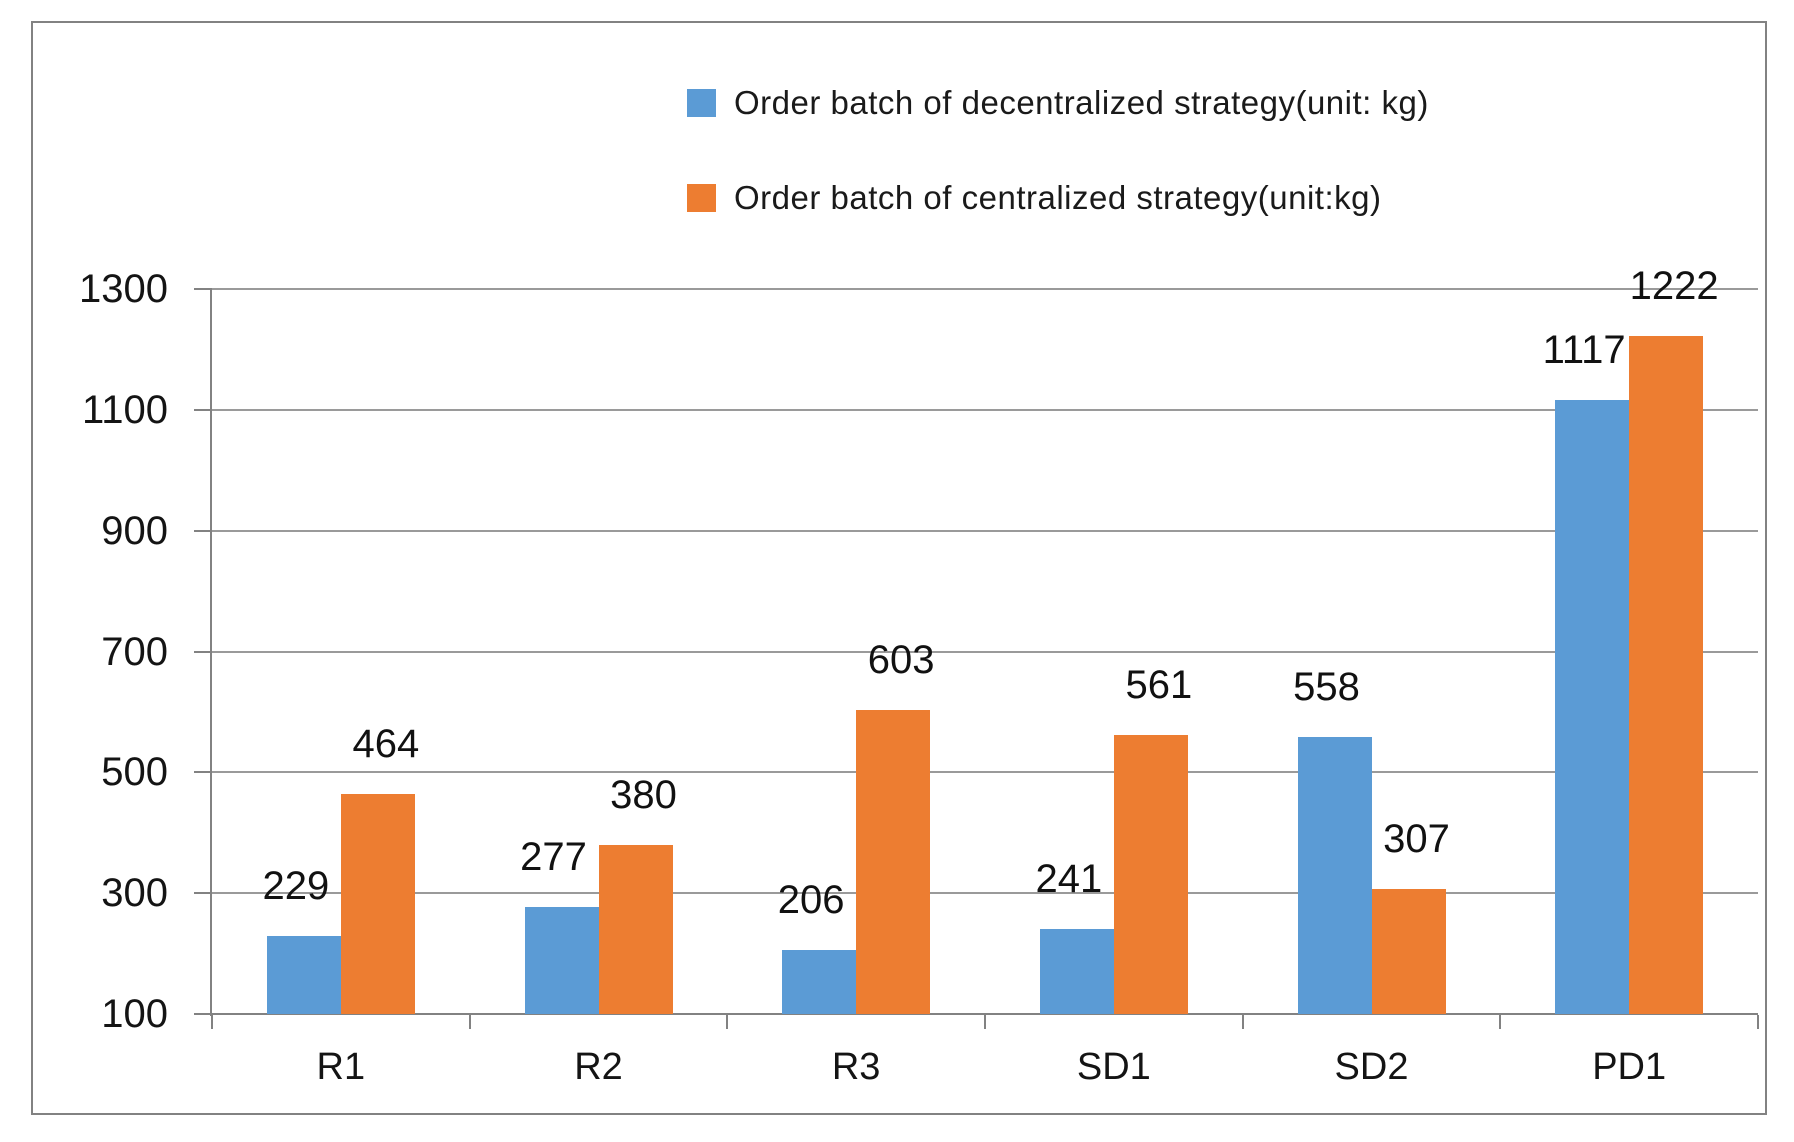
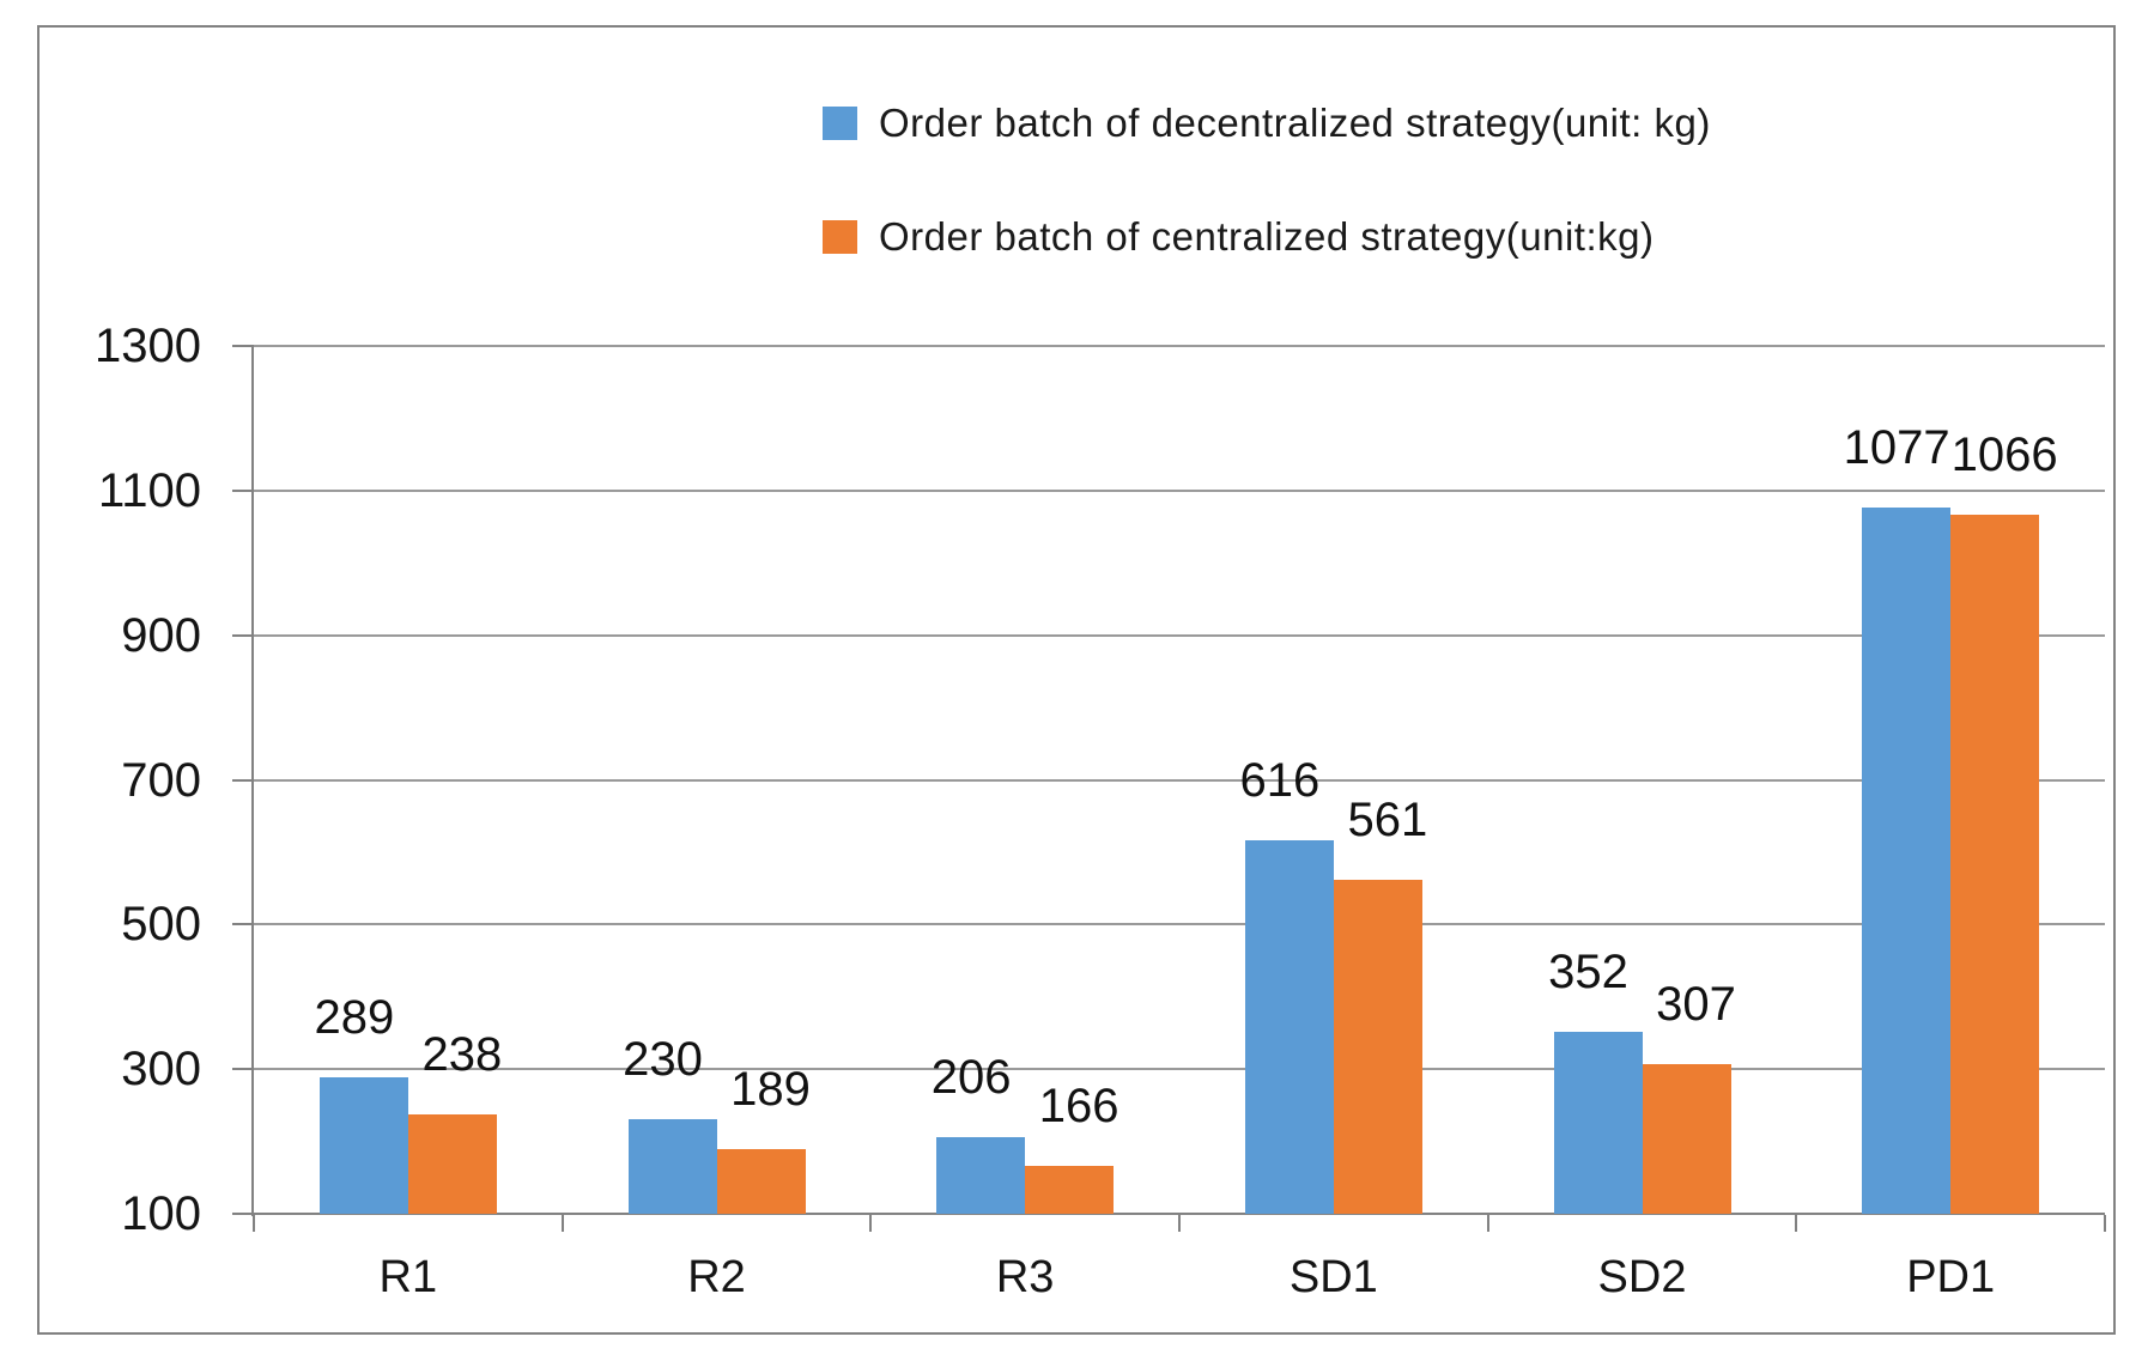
Order batch of decentralized strategy(unit: kg)/R1: 229 -> 289
Order batch of centralized strategy(unit:kg)/R1: 464 -> 238
Order batch of decentralized strategy(unit: kg)/R2: 277 -> 230
Order batch of centralized strategy(unit:kg)/R2: 380 -> 189
Order batch of centralized strategy(unit:kg)/R3: 603 -> 166
Order batch of decentralized strategy(unit: kg)/SD1: 241 -> 616
Order batch of decentralized strategy(unit: kg)/SD2: 558 -> 352
Order batch of decentralized strategy(unit: kg)/PD1: 1117 -> 1077
Order batch of centralized strategy(unit:kg)/PD1: 1222 -> 1066
